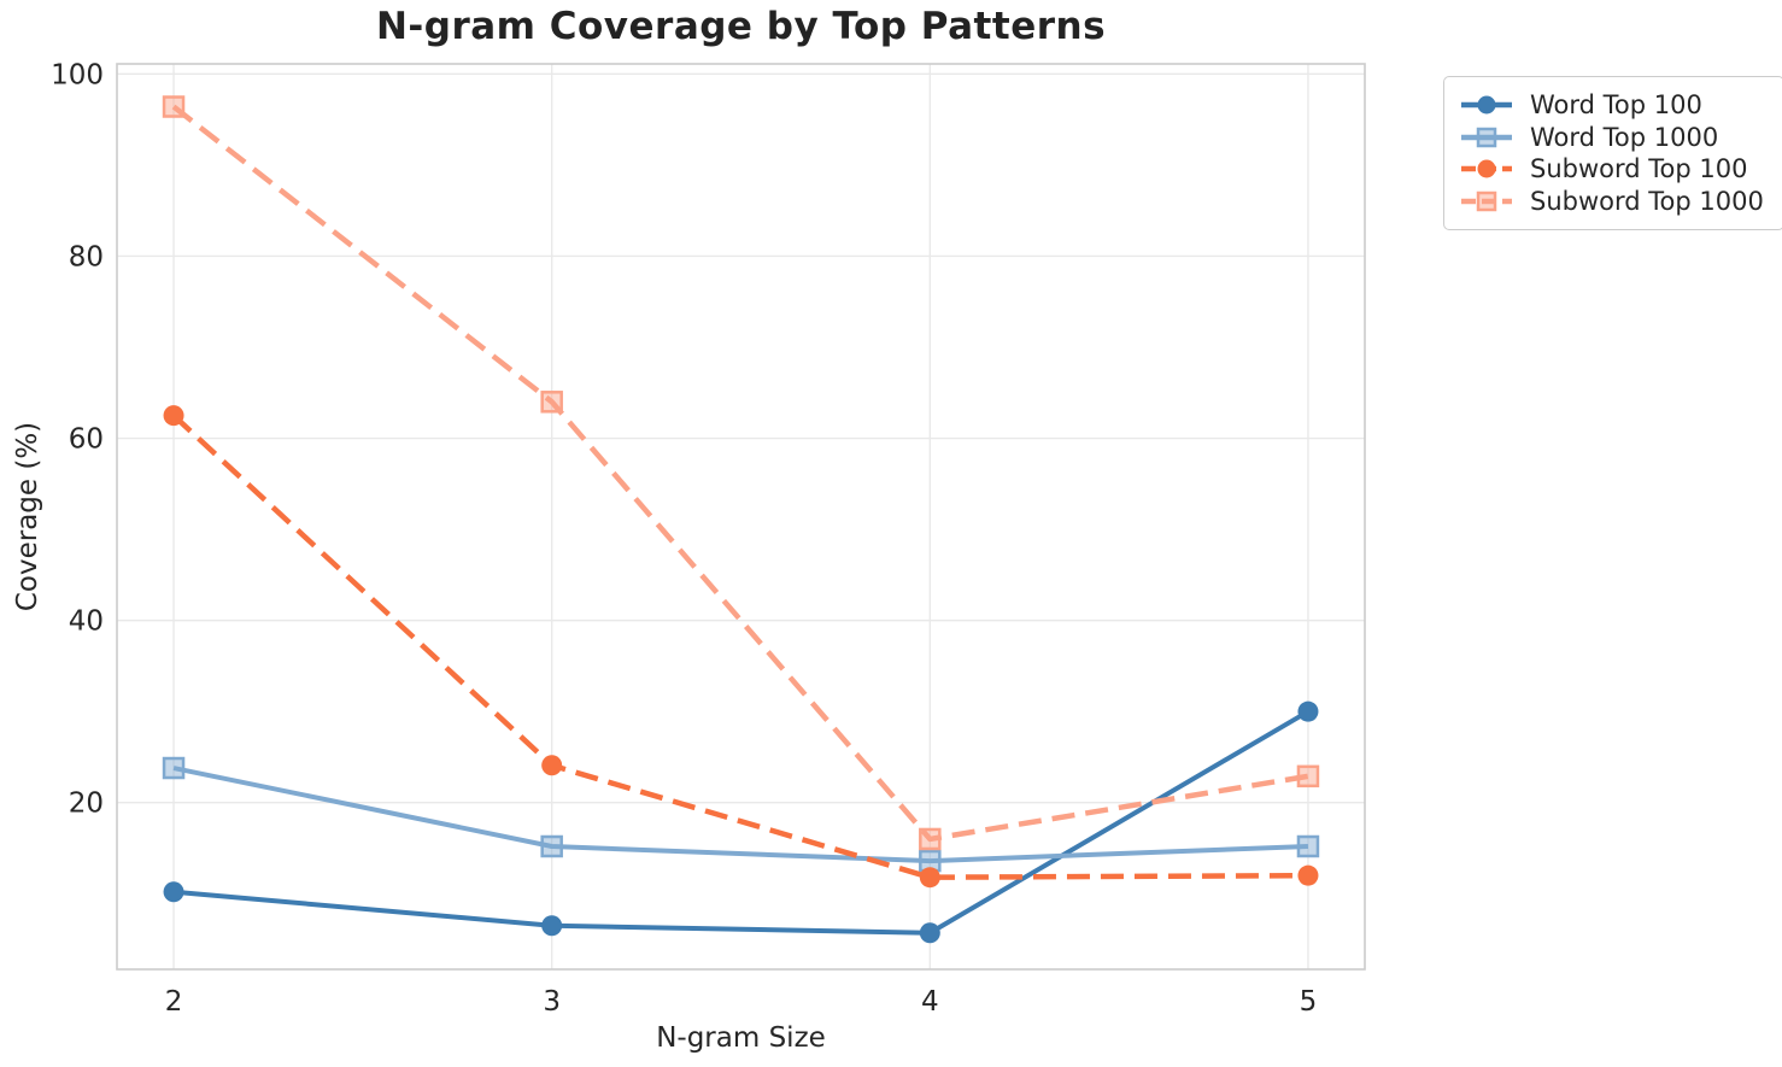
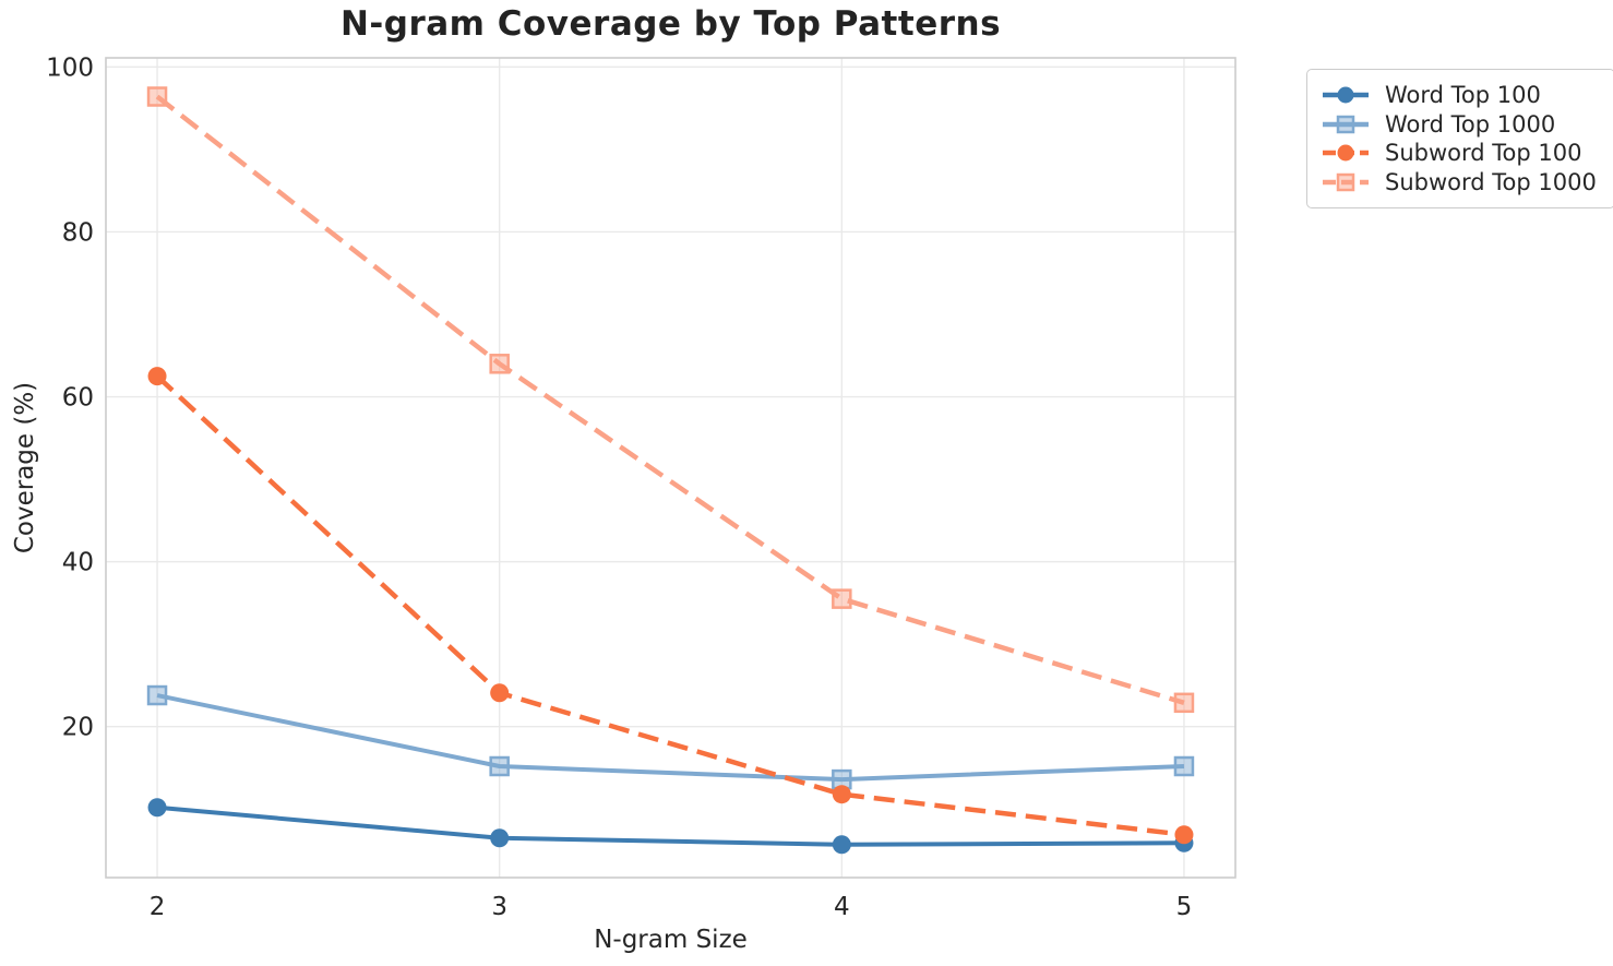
Subword Top 1000/4: 16 -> 36
Word Top 100/5: 30 -> 6
Subword Top 100/5: 12 -> 7
